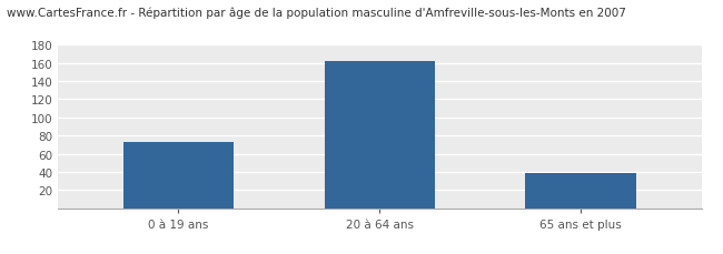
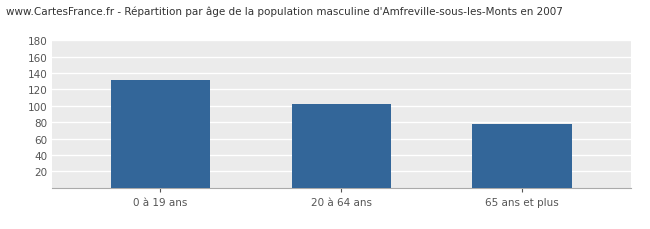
0 à 19 ans: 73 -> 132
20 à 64 ans: 162 -> 102
65 ans et plus: 39 -> 78
